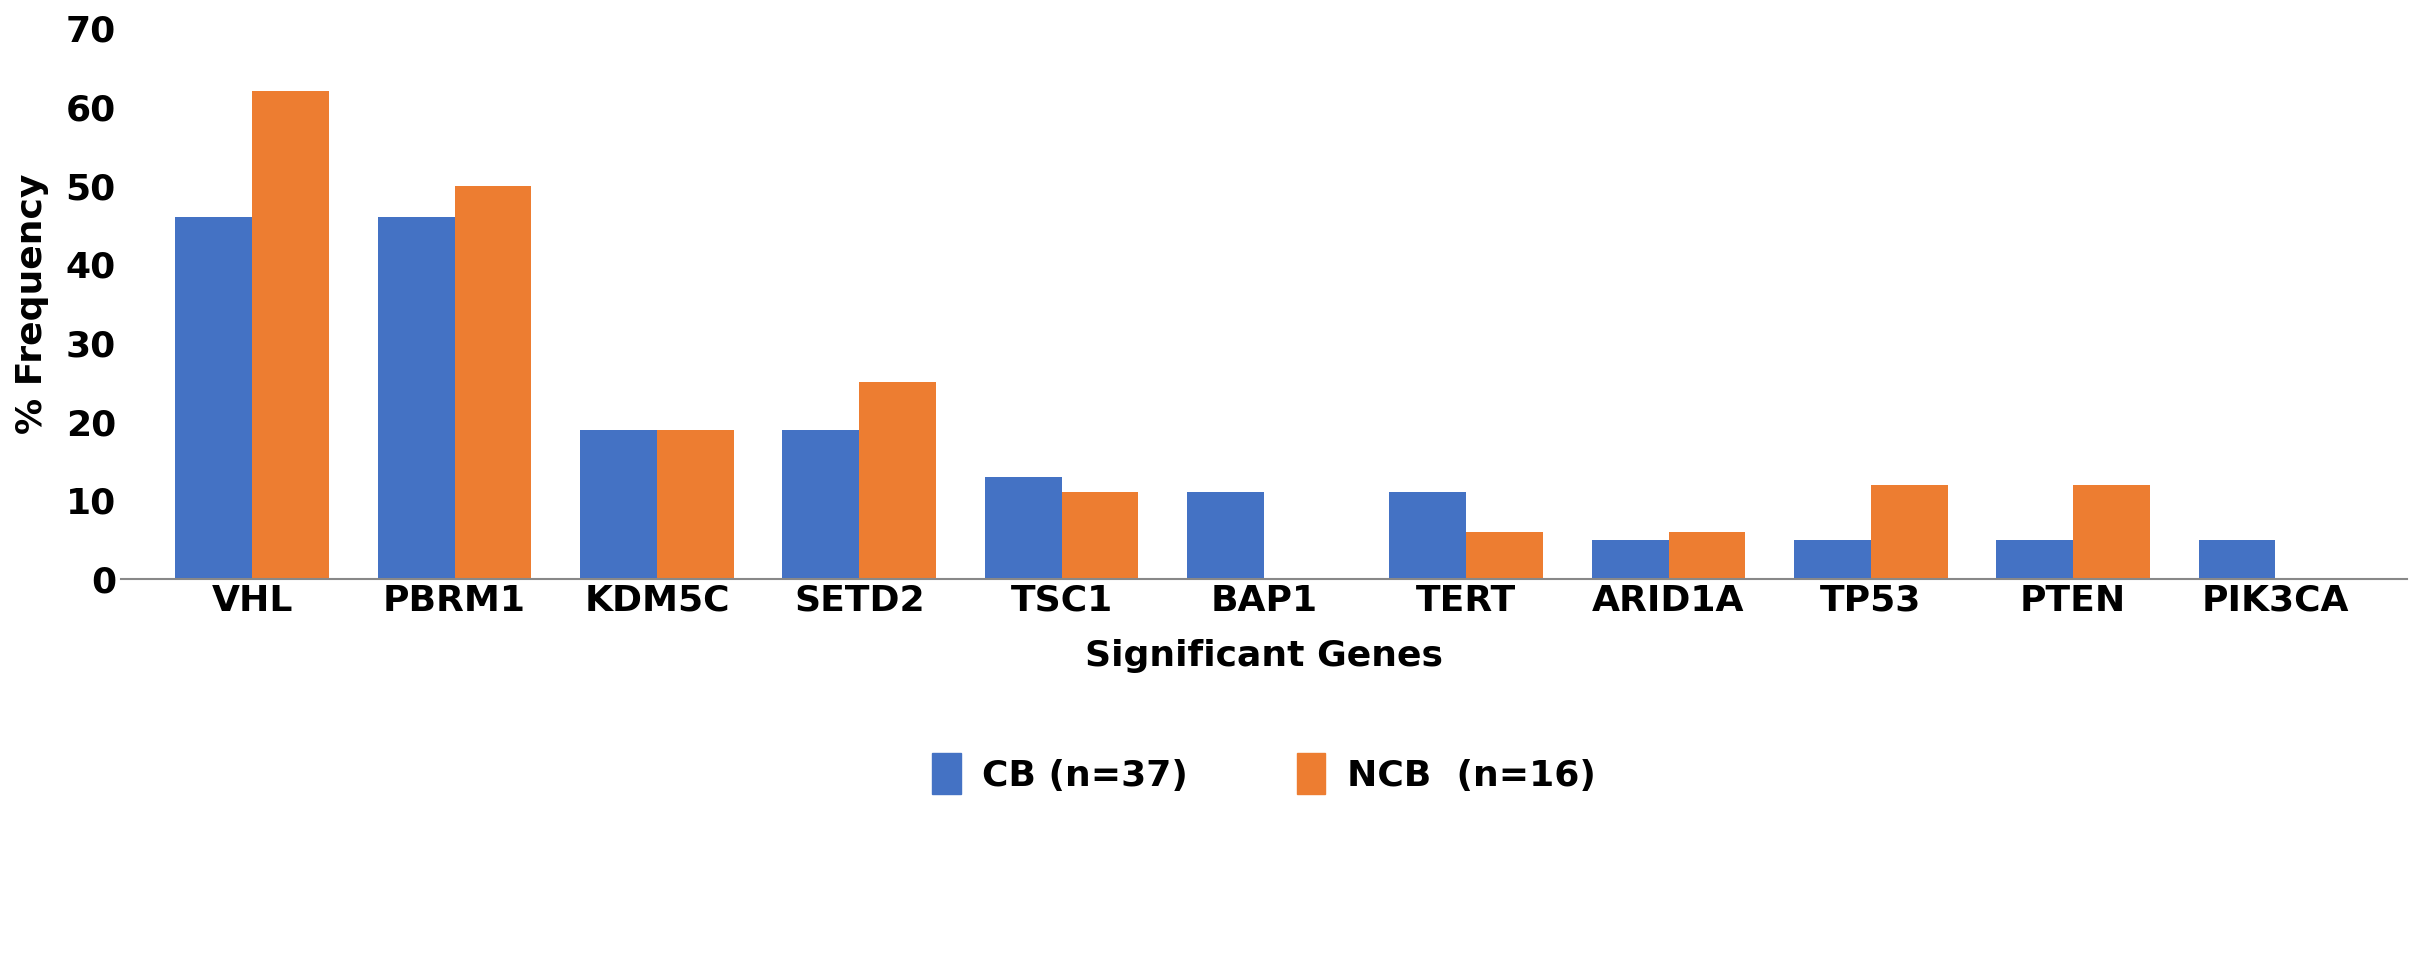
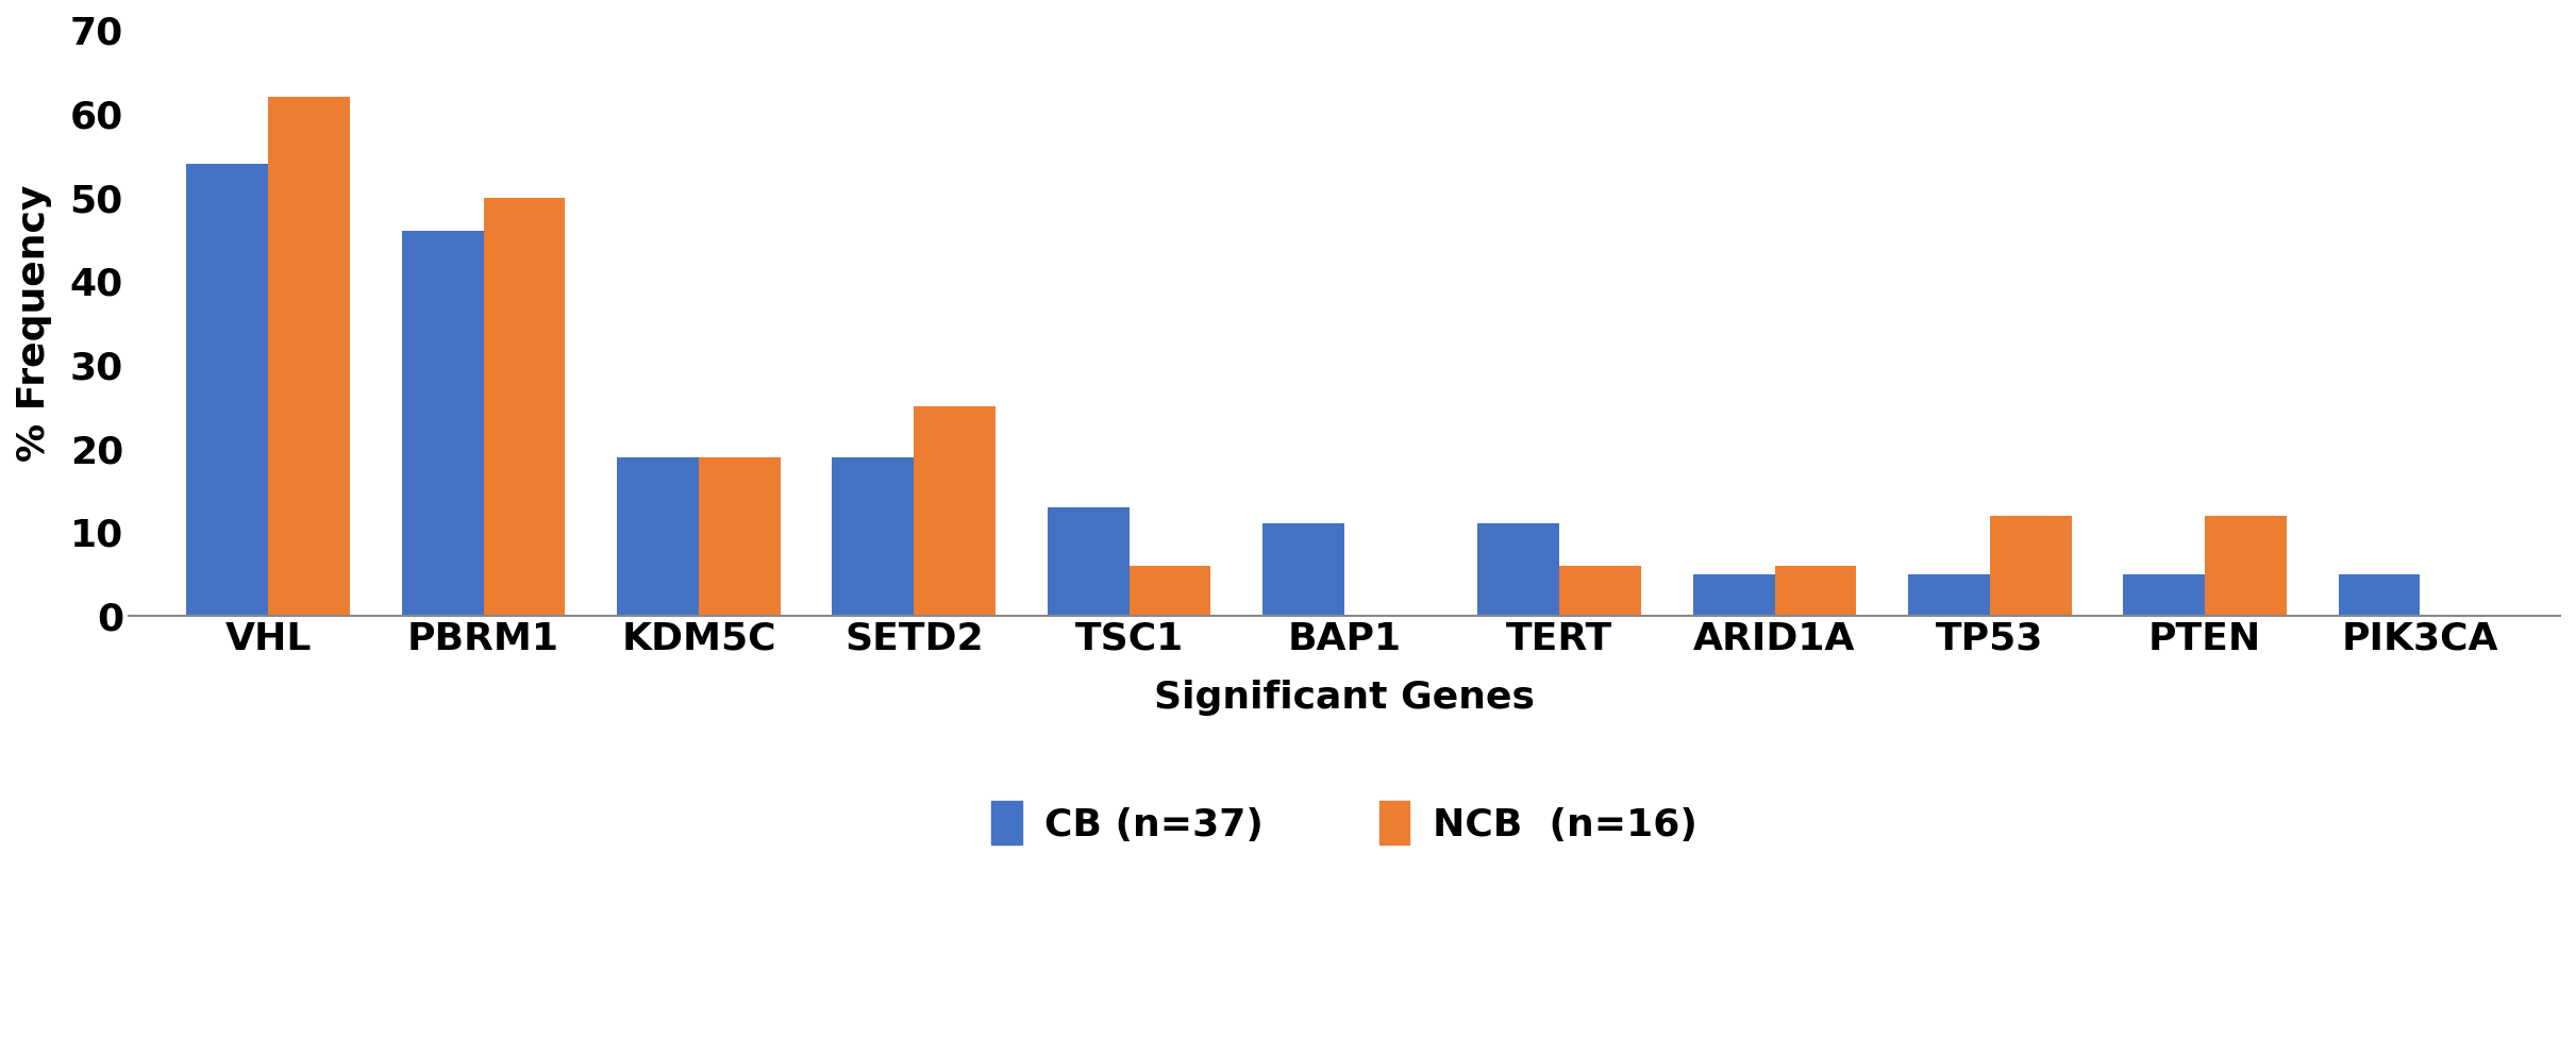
CB (n=37)/VHL: 46 -> 54
NCB (n=16)/TSC1: 11 -> 6
